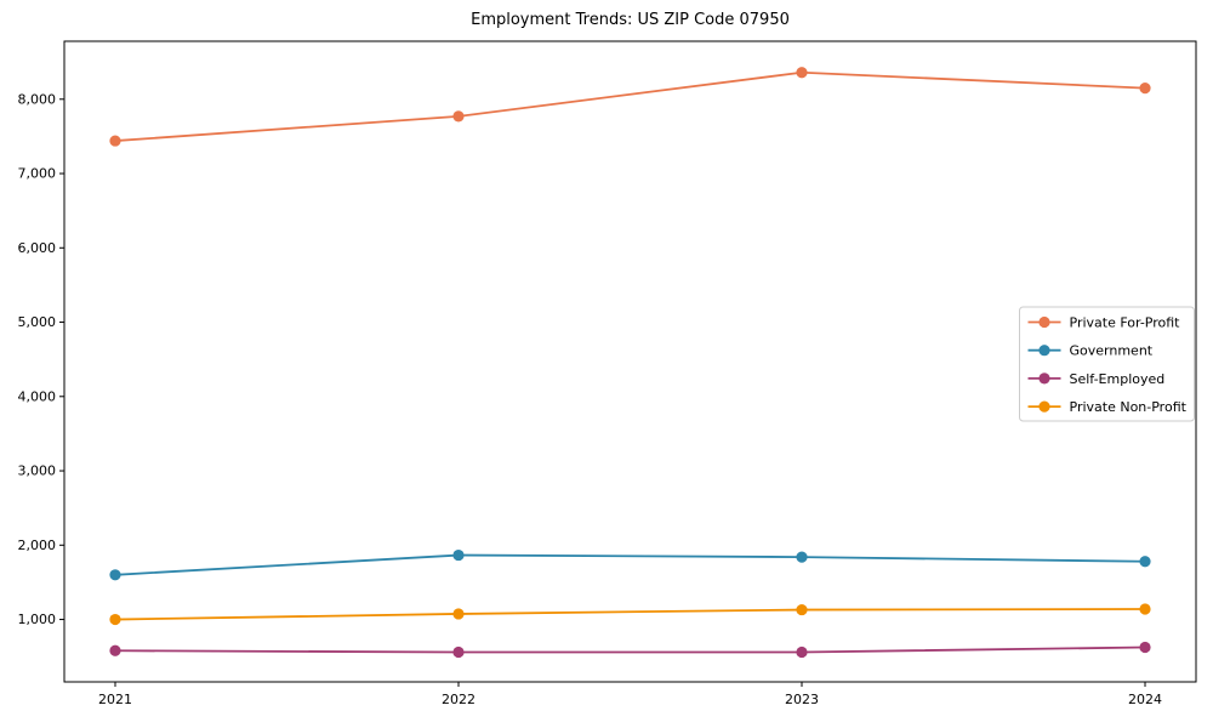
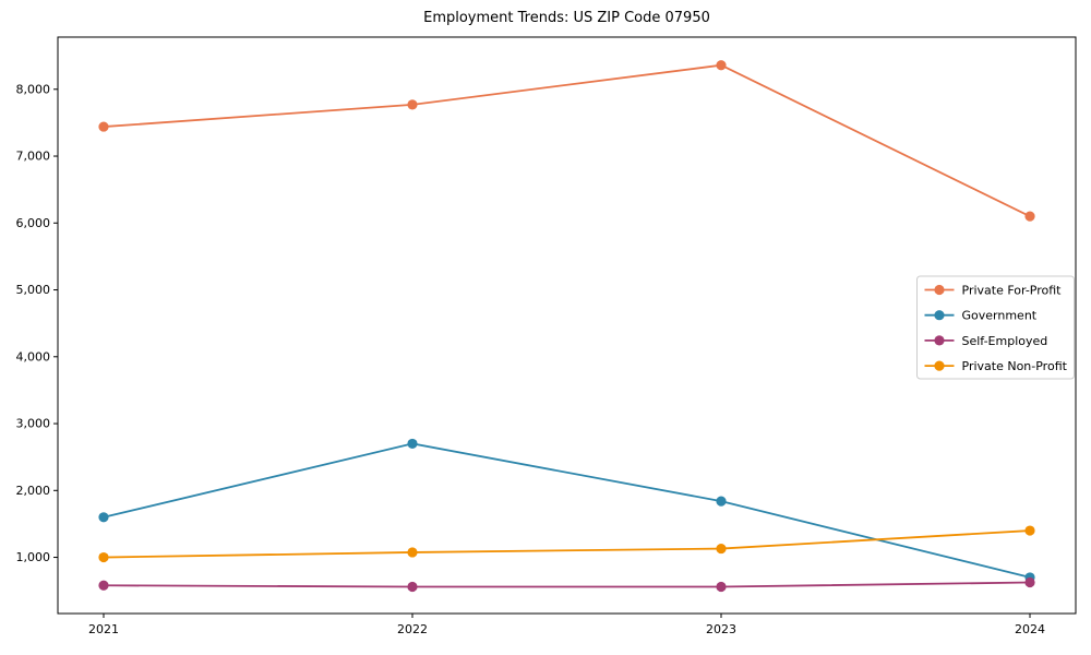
Government/2022: 1900 -> 2700
Private For-Profit/2024: 8200 -> 6100
Government/2024: 1800 -> 700
Private Non-Profit/2024: 1100 -> 1400
